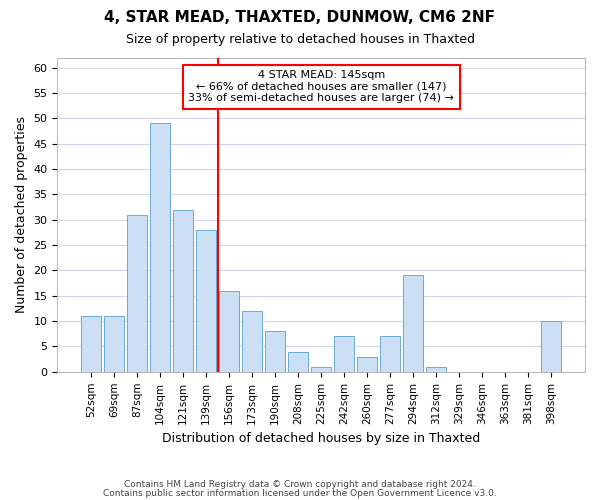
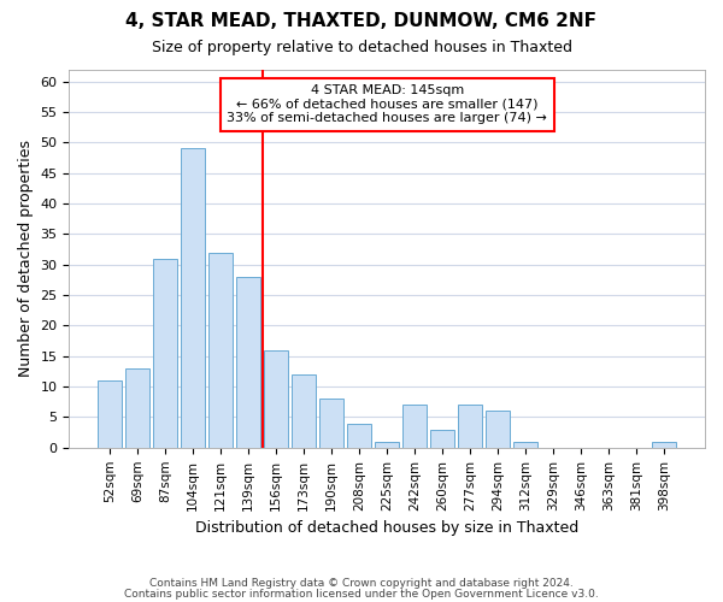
69sqm: 11 -> 13
294sqm: 19 -> 6
398sqm: 10 -> 1
